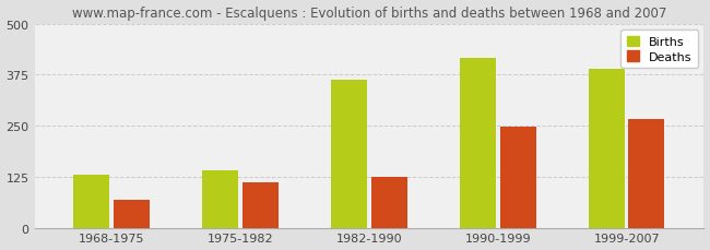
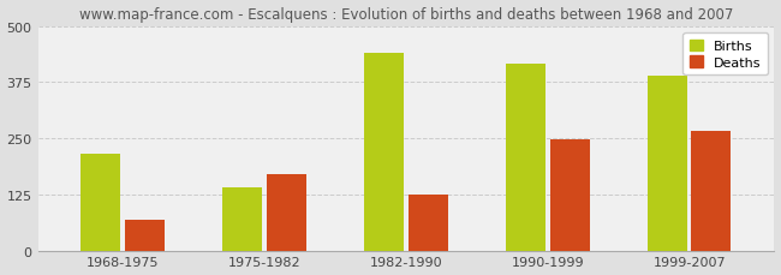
Births/1968-1975: 130 -> 215
Deaths/1975-1982: 110 -> 170
Births/1982-1990: 362 -> 440
